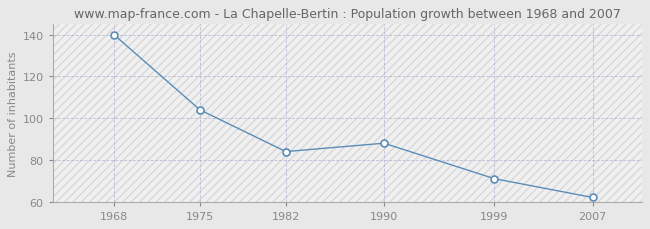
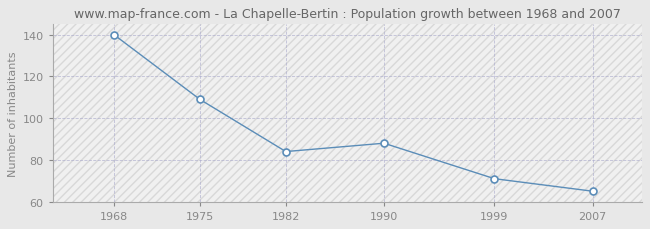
1975: 104 -> 109
2007: 62 -> 65
